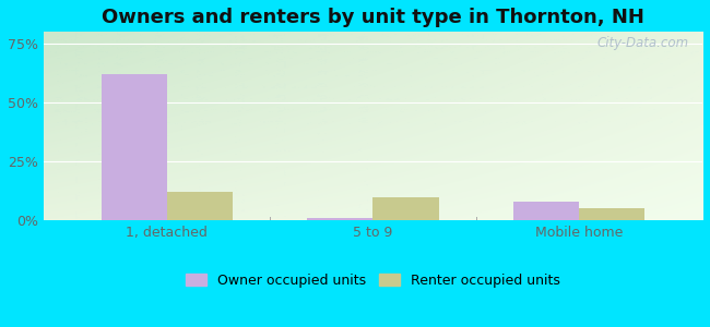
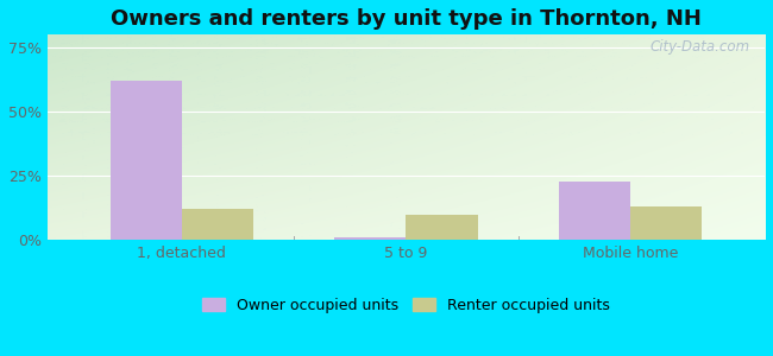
Owner occupied units/Mobile home: 8% -> 23%
Renter occupied units/Mobile home: 5% -> 13%
